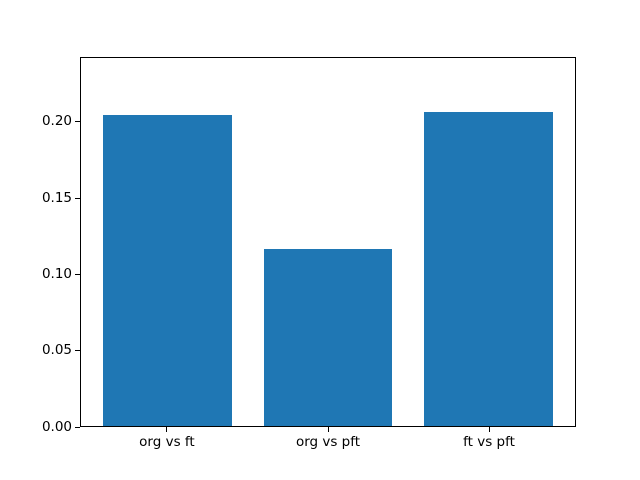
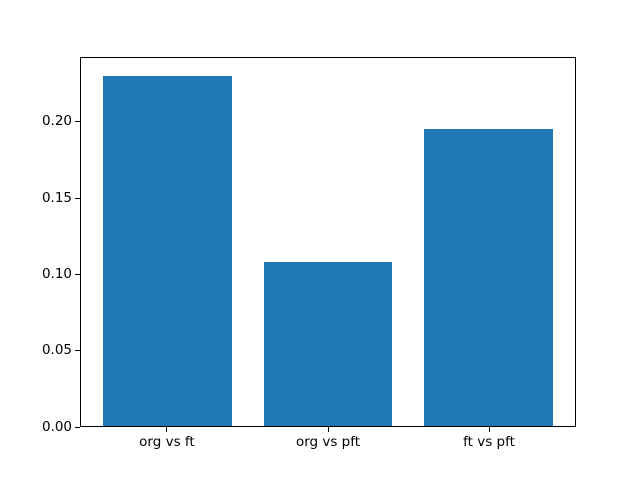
org vs ft: 0.205 -> 0.231
org vs pft: 0.117 -> 0.108
ft vs pft: 0.207 -> 0.196
